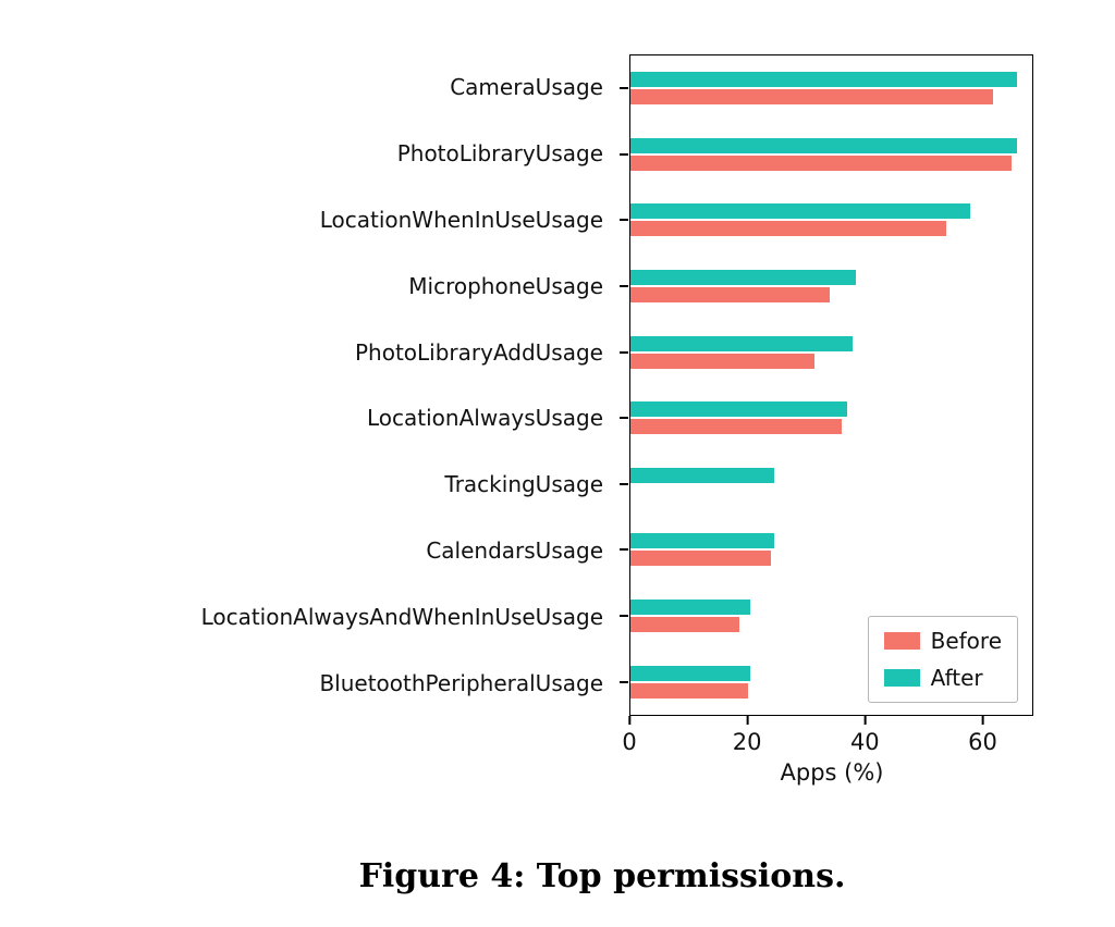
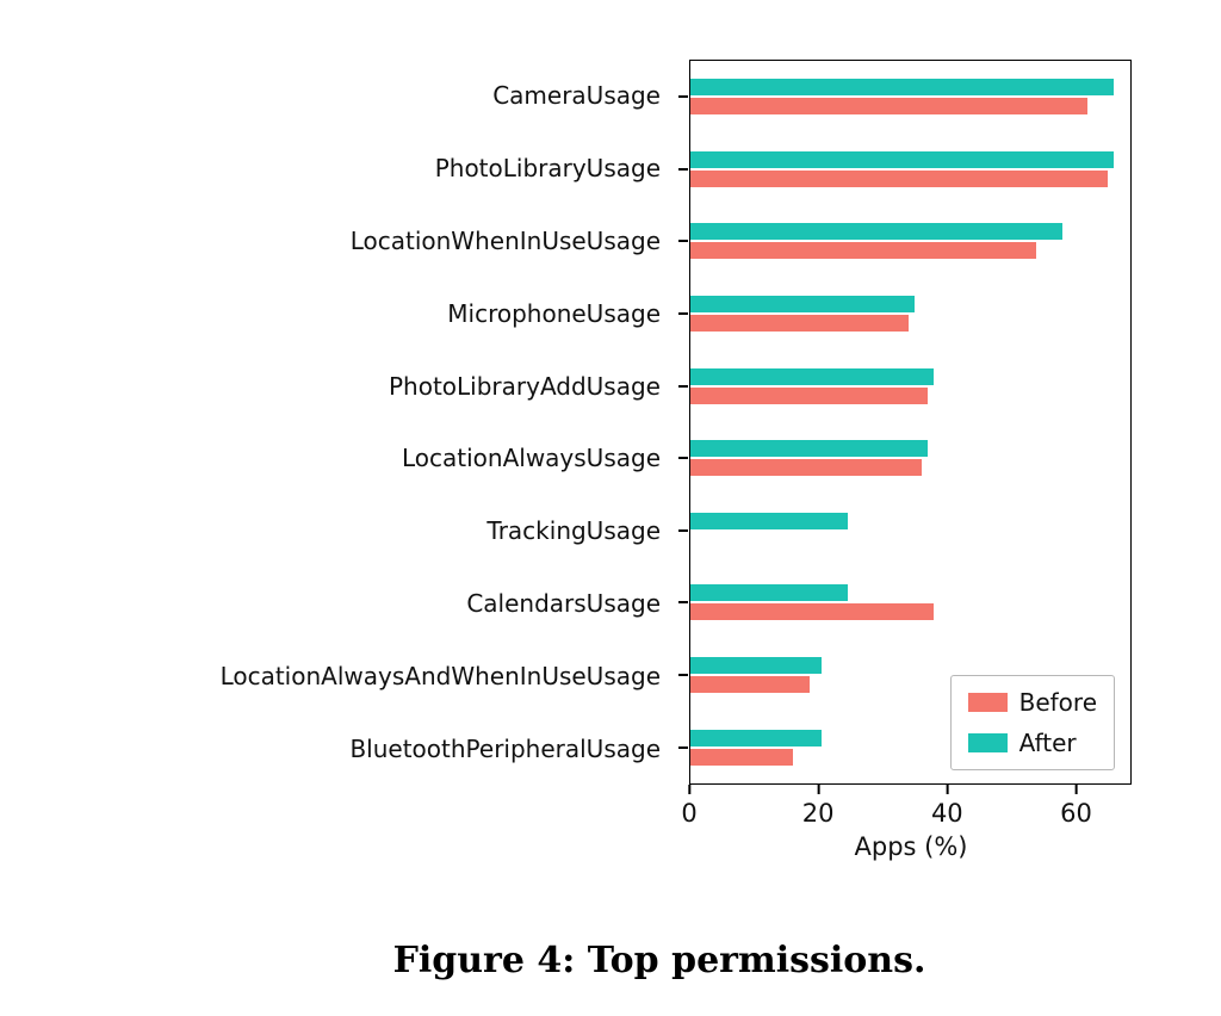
After/MicrophoneUsage: 38 -> 35
Before/PhotoLibraryAddUsage: 32 -> 37
Before/CalendarsUsage: 24 -> 38
Before/BluetoothPeripheralUsage: 20 -> 16
